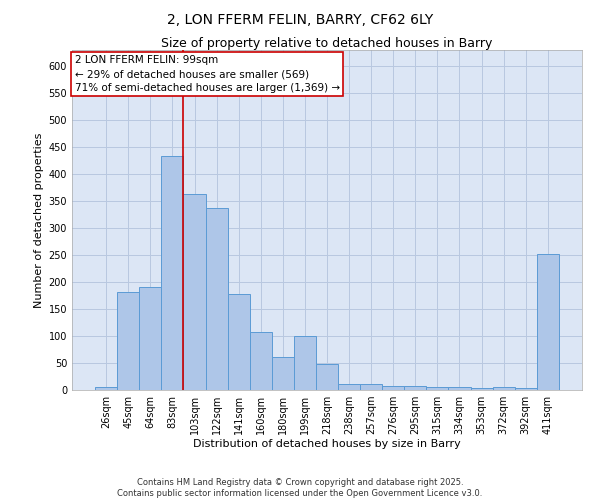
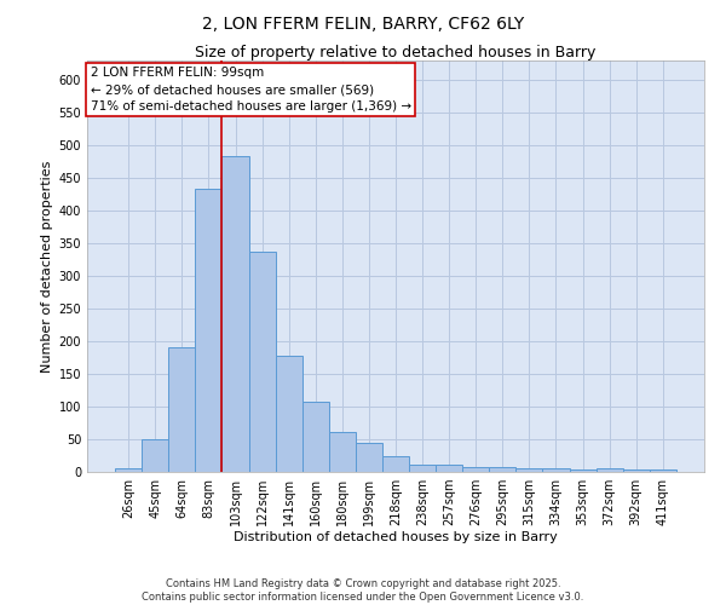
45sqm: 182 -> 50
103sqm: 364 -> 483
199sqm: 100 -> 44
218sqm: 48 -> 24
411sqm: 252 -> 3
